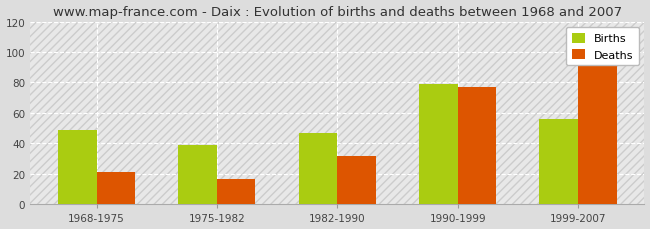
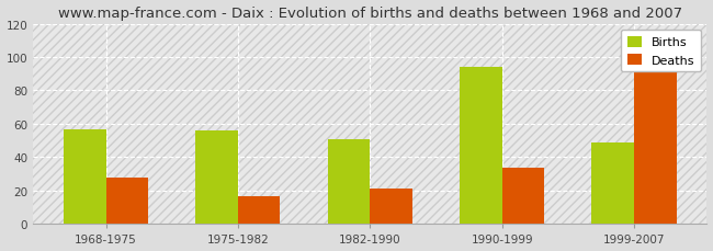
Births/1968-1975: 49 -> 57
Deaths/1968-1975: 21 -> 28
Births/1975-1982: 39 -> 56
Births/1982-1990: 47 -> 51
Deaths/1982-1990: 32 -> 21
Births/1990-1999: 79 -> 94
Deaths/1990-1999: 77 -> 34
Births/1999-2007: 56 -> 49
